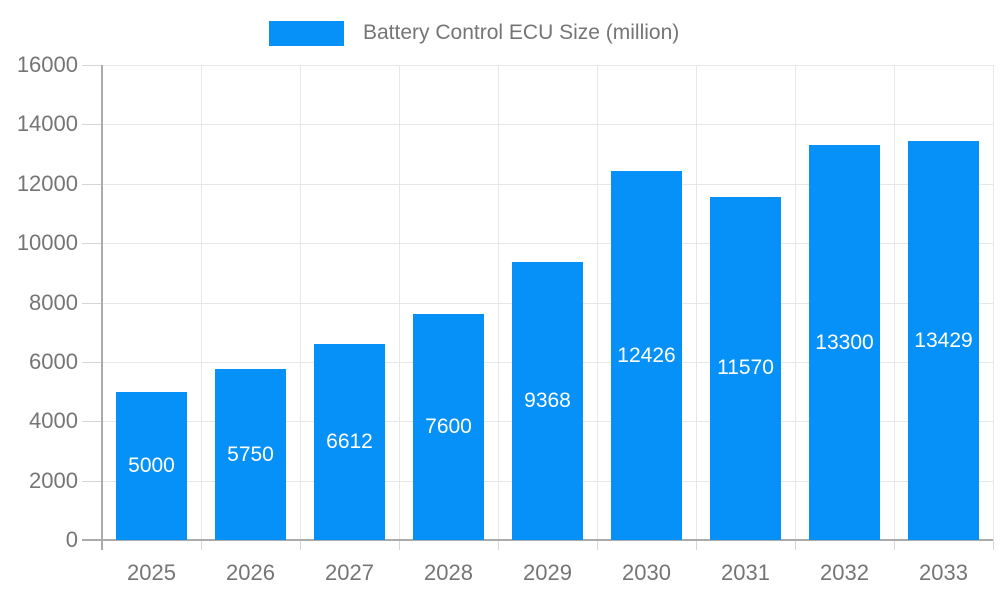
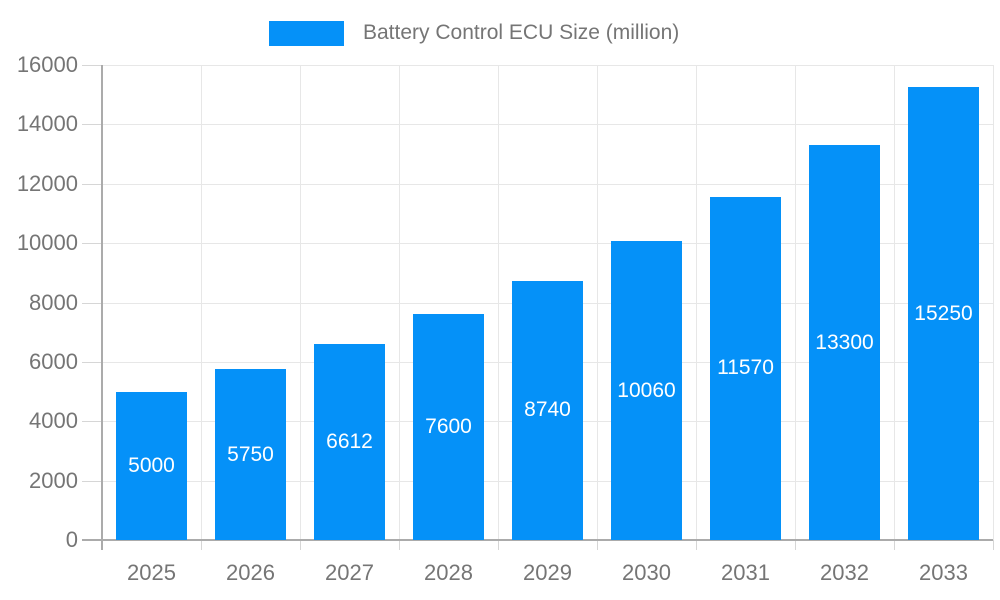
2029: 9368 -> 8740
2030: 12426 -> 10060
2033: 13429 -> 15250
